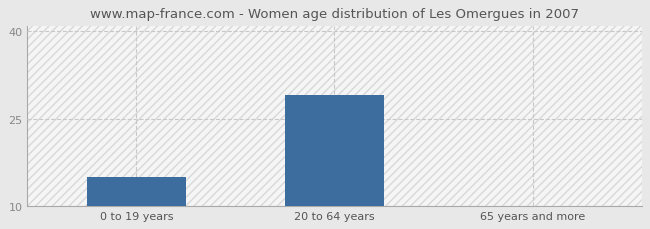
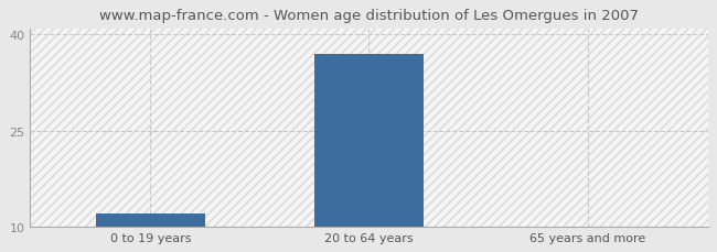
0 to 19 years: 15 -> 12
20 to 64 years: 29 -> 37
